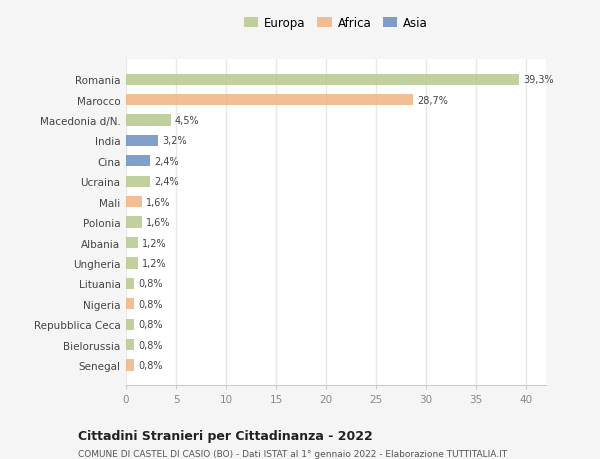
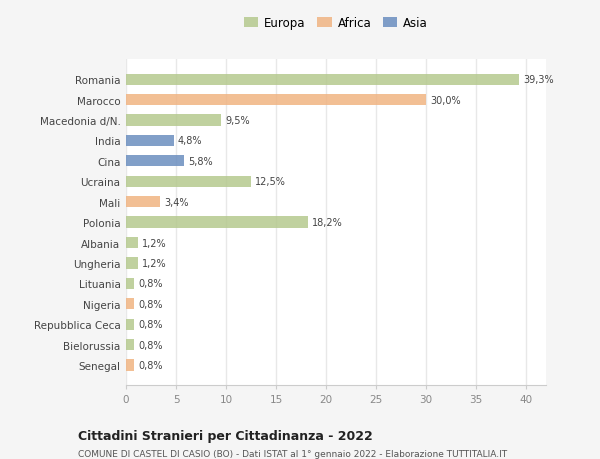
Marocco: 28,7% -> 30,0%
Macedonia d/N.: 4,5% -> 9,5%
India: 3,2% -> 4,8%
Cina: 2,4% -> 5,8%
Ucraina: 2,4% -> 12,5%
Mali: 1,6% -> 3,4%
Polonia: 1,6% -> 18,2%
